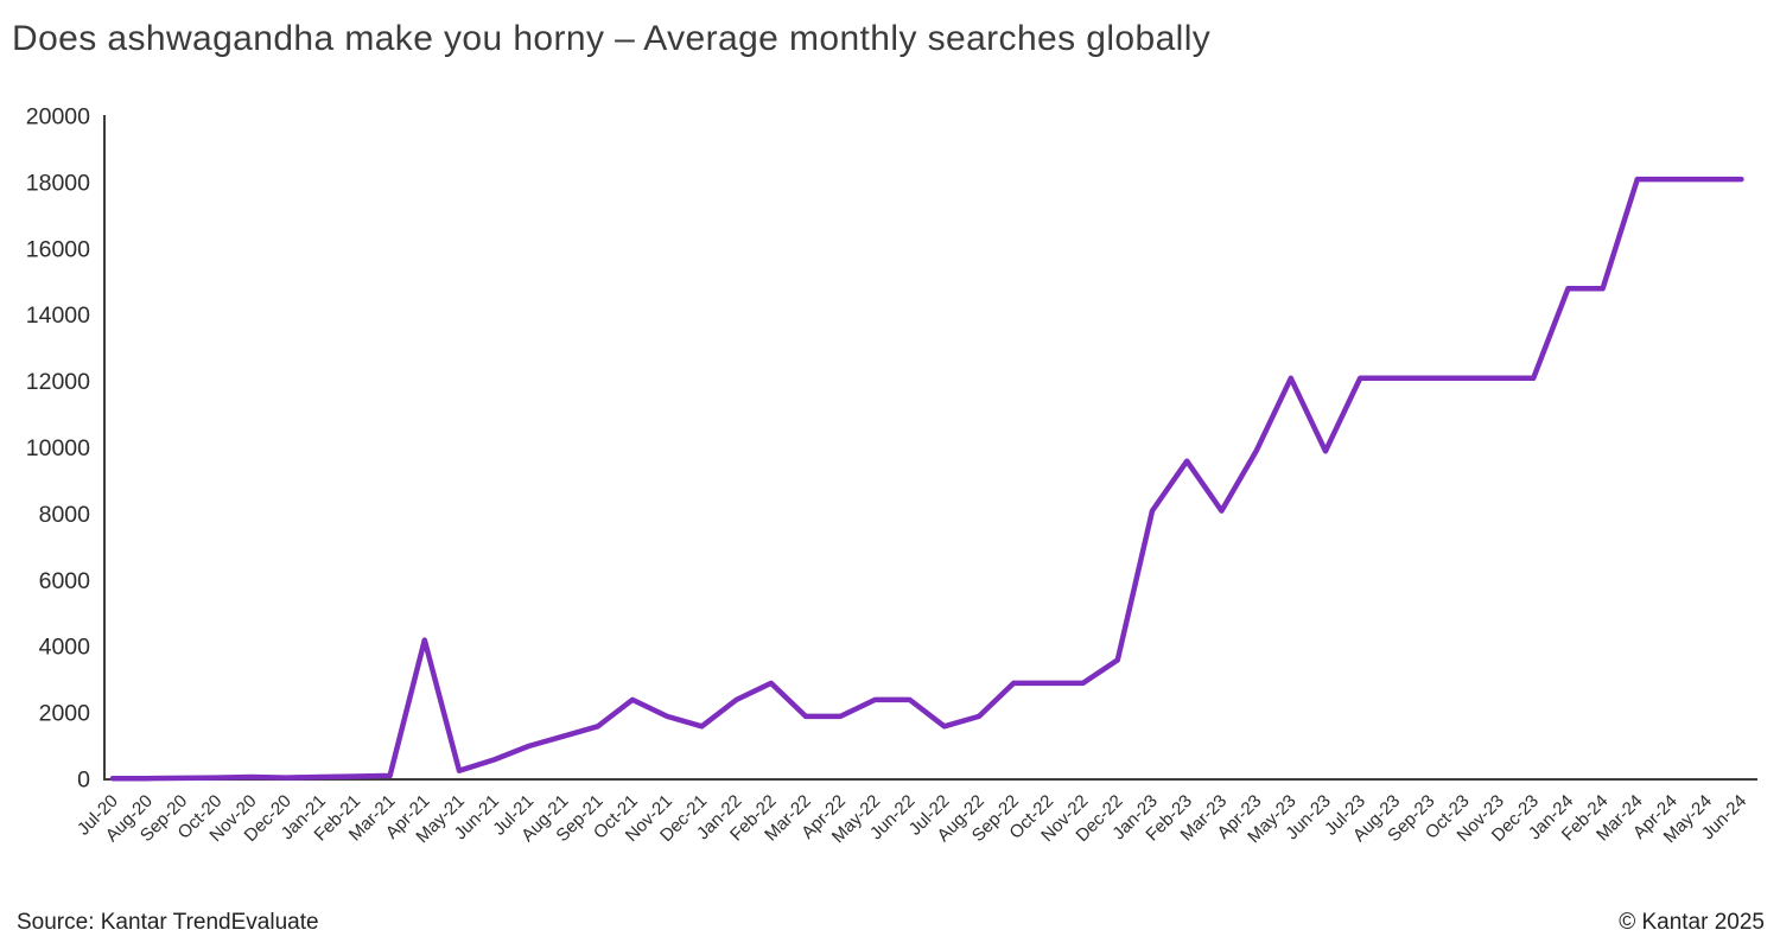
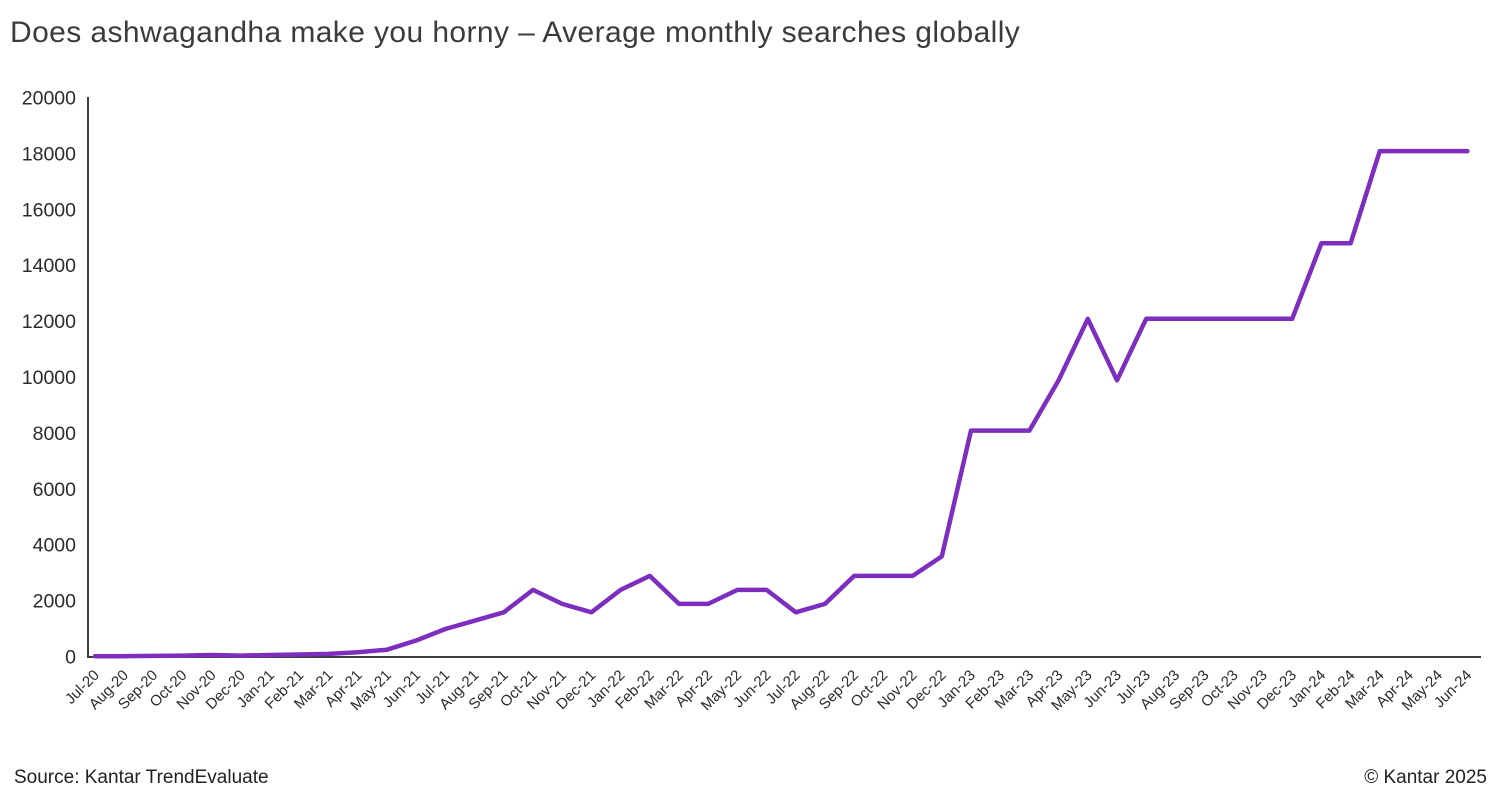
Apr-21: 4200 -> 200
Feb-23: 9600 -> 8100
